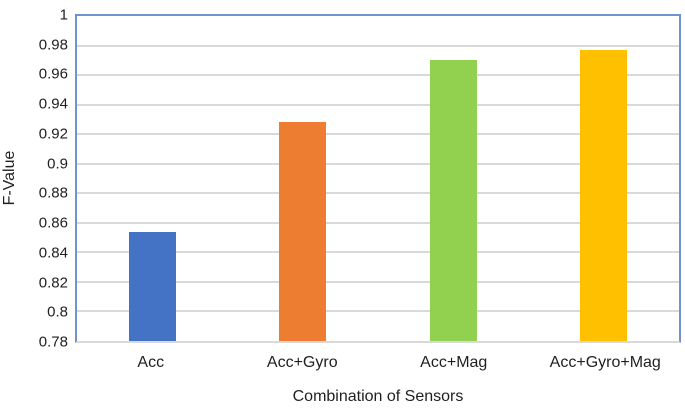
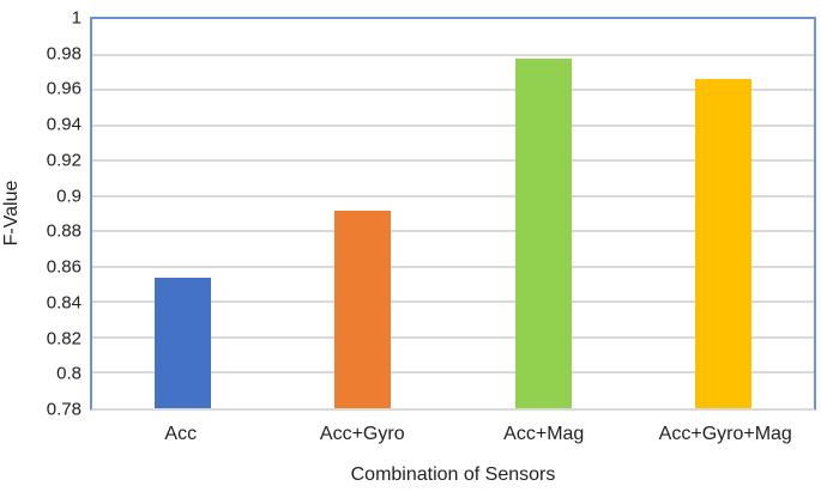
Acc+Gyro: 0.928 -> 0.892
Acc+Mag: 0.970 -> 0.978
Acc+Gyro+Mag: 0.977 -> 0.966
